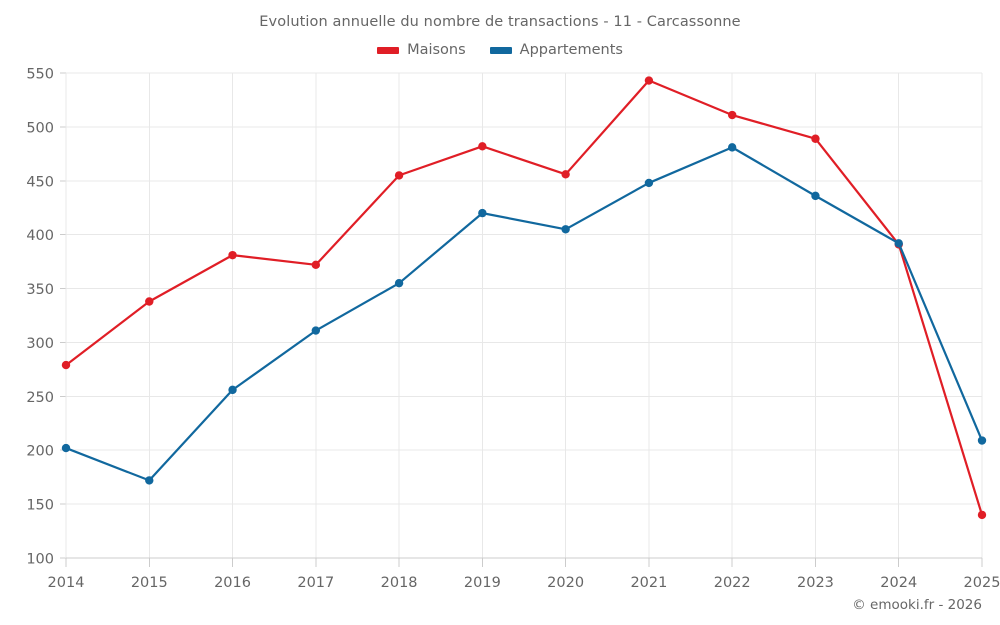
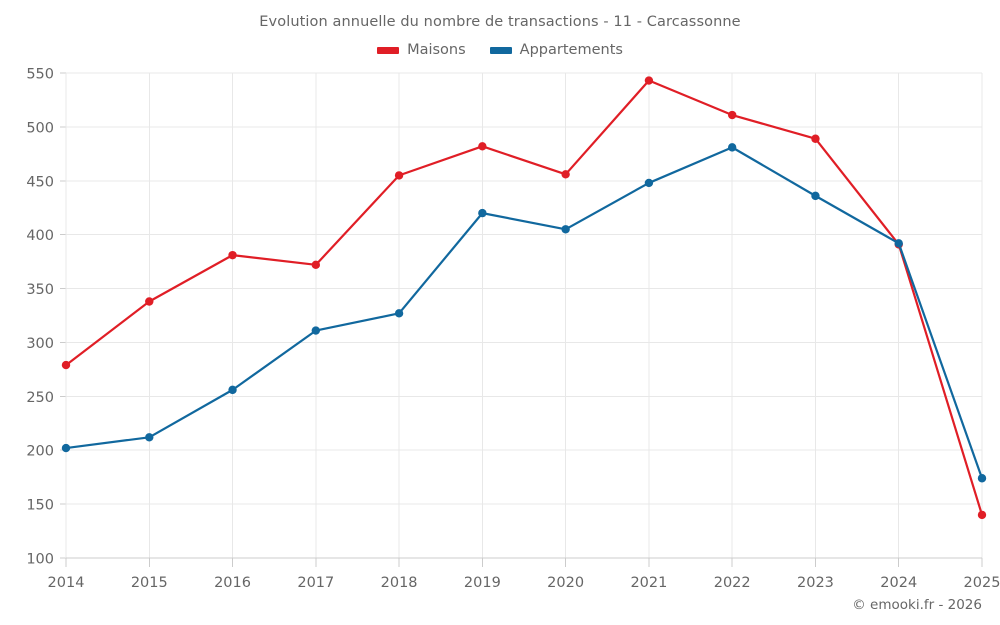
Appartements/2015: 172 -> 212
Appartements/2018: 355 -> 327
Appartements/2025: 209 -> 174
